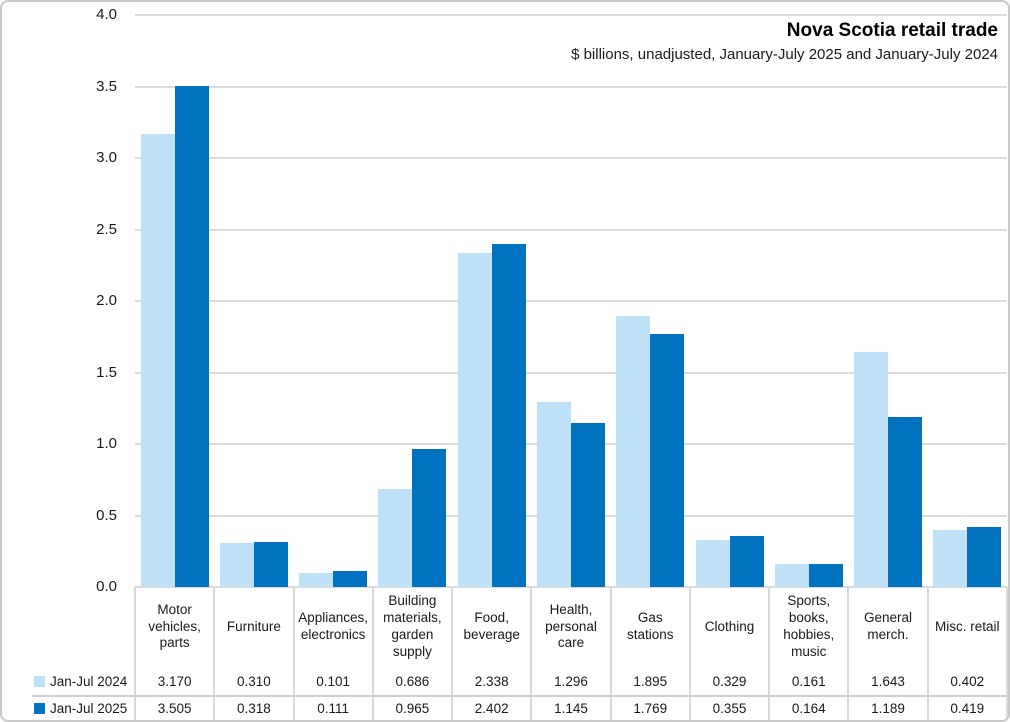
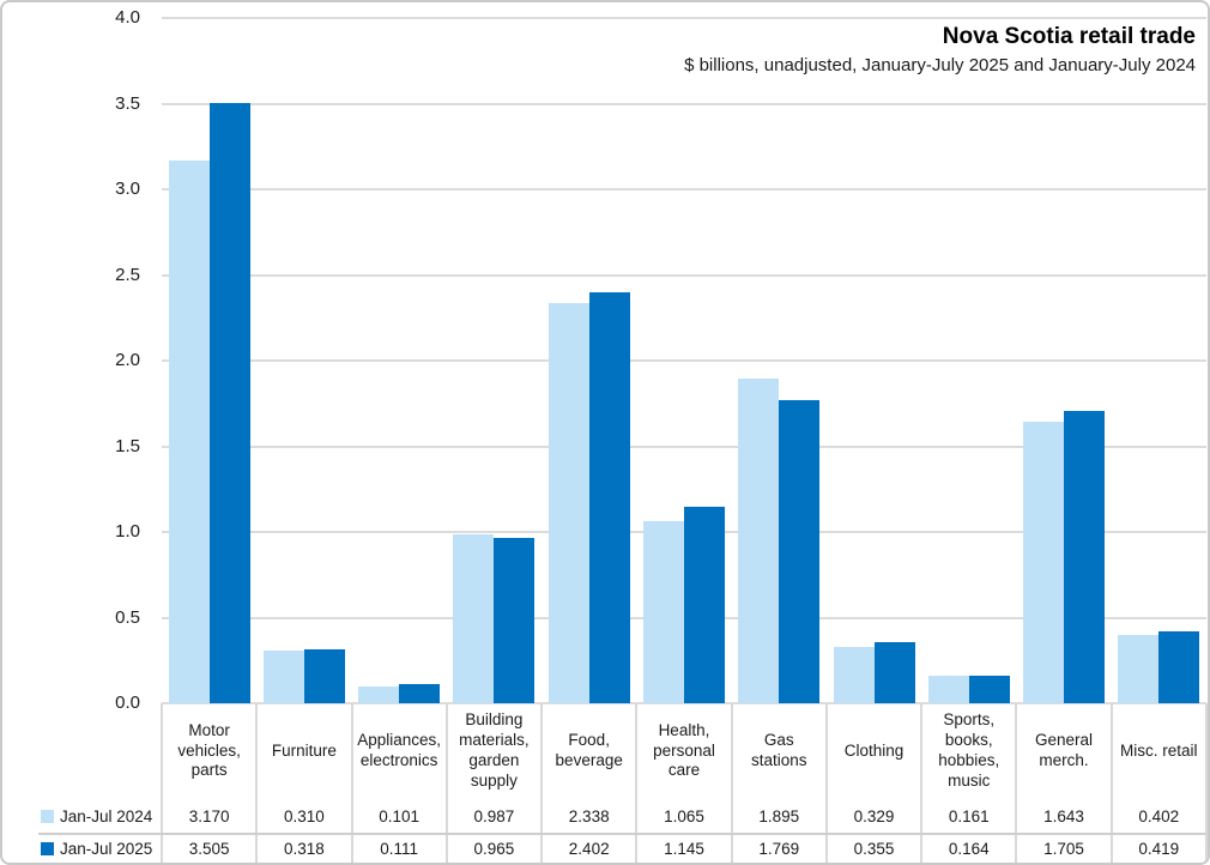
Jan-Jul 2024/Building materials, garden supply: 0.686 -> 0.987
Jan-Jul 2024/Health, personal care: 1.296 -> 1.065
Jan-Jul 2025/General merch.: 1.189 -> 1.705
